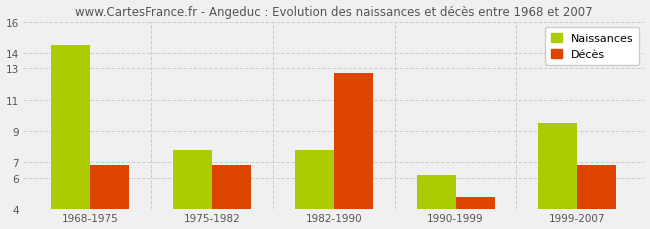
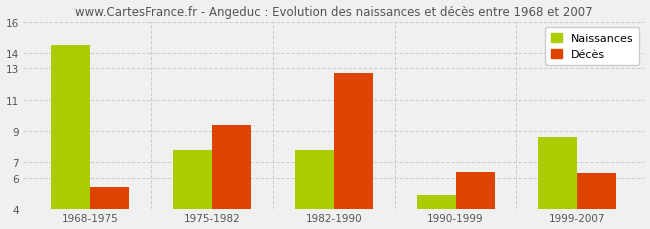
Décès/1968-1975: 6.8 -> 5.4
Décès/1975-1982: 6.8 -> 9.4
Naissances/1990-1999: 6.2 -> 4.9
Décès/1990-1999: 4.8 -> 6.4
Naissances/1999-2007: 9.5 -> 8.6
Décès/1999-2007: 6.8 -> 6.3
